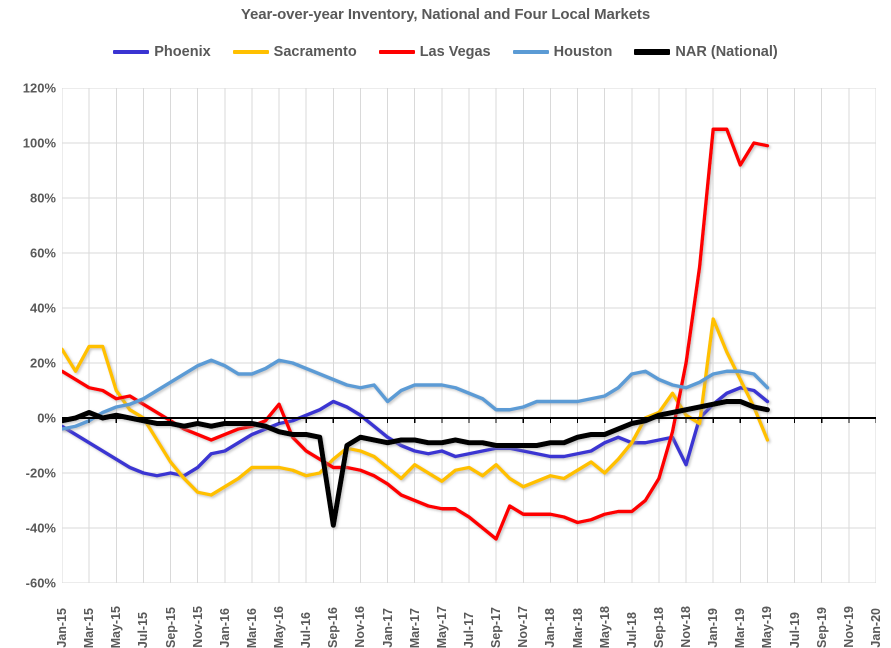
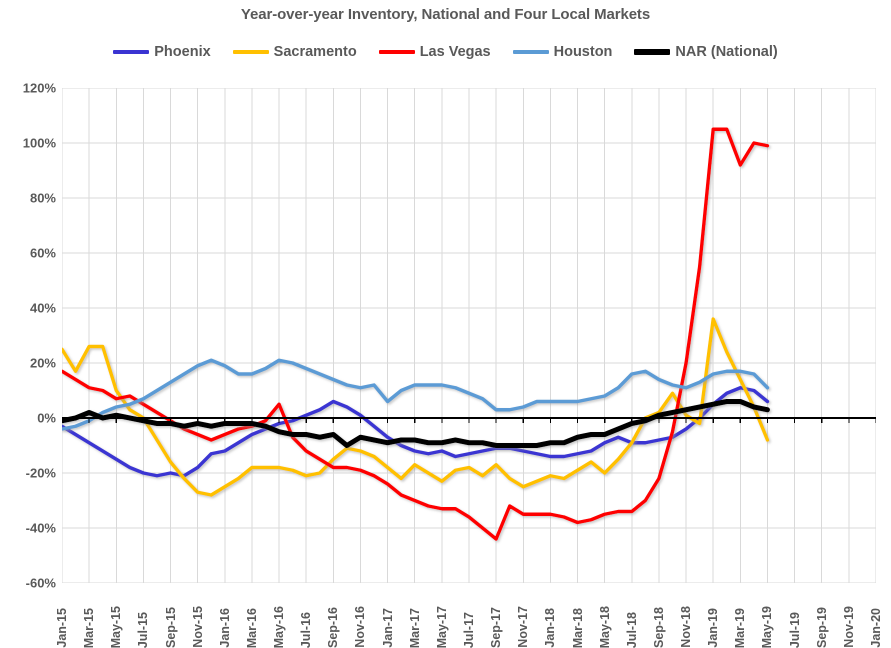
NAR (National)/Sep-16: -39% -> -6%
Phoenix/Nov-18: -17% -> -4%
